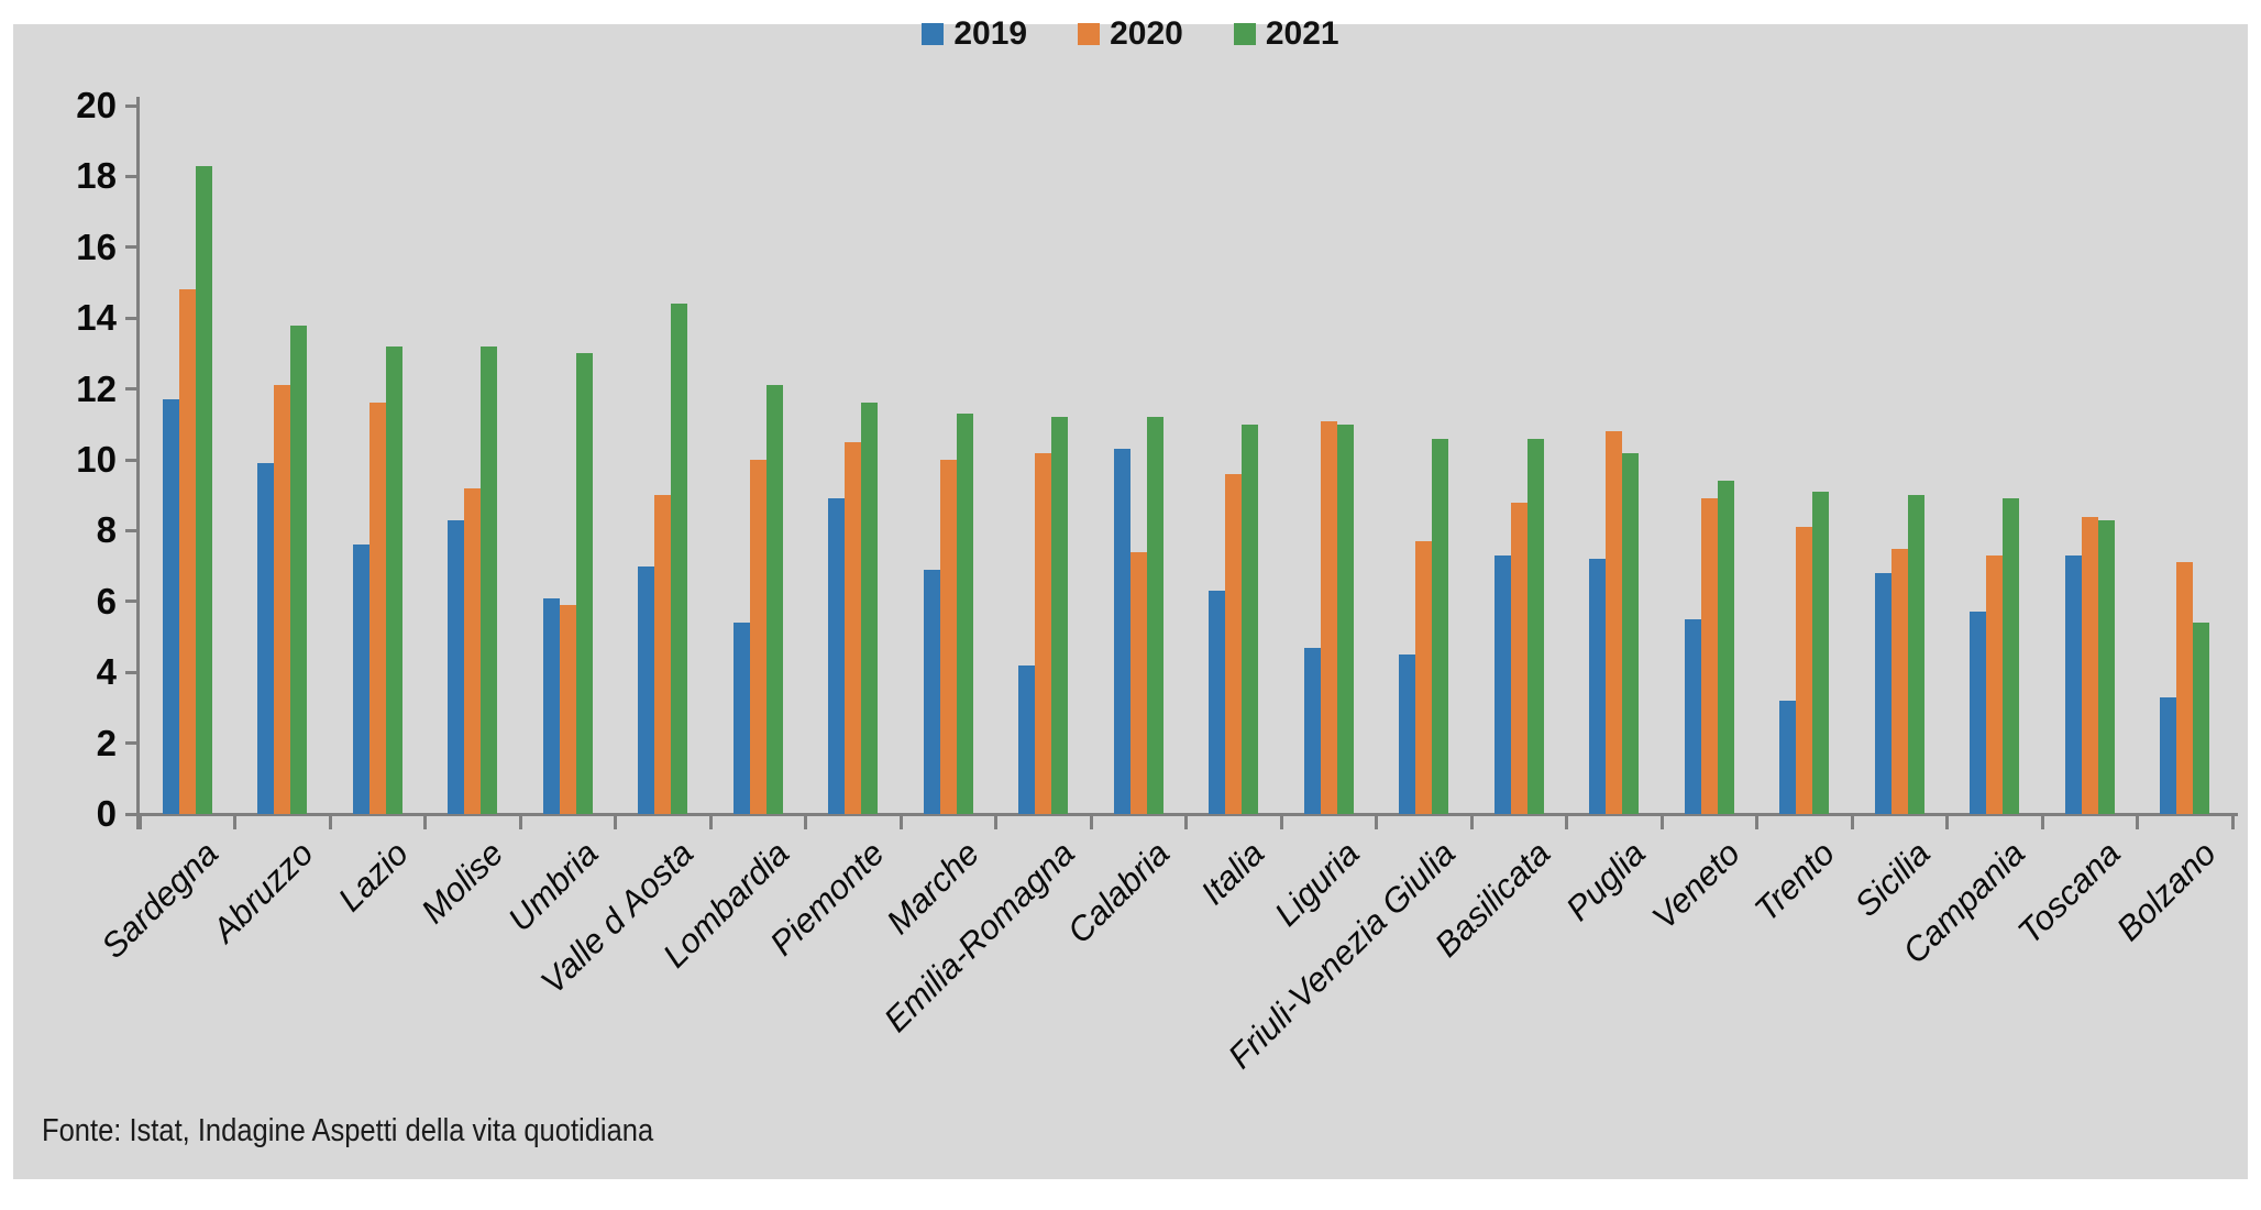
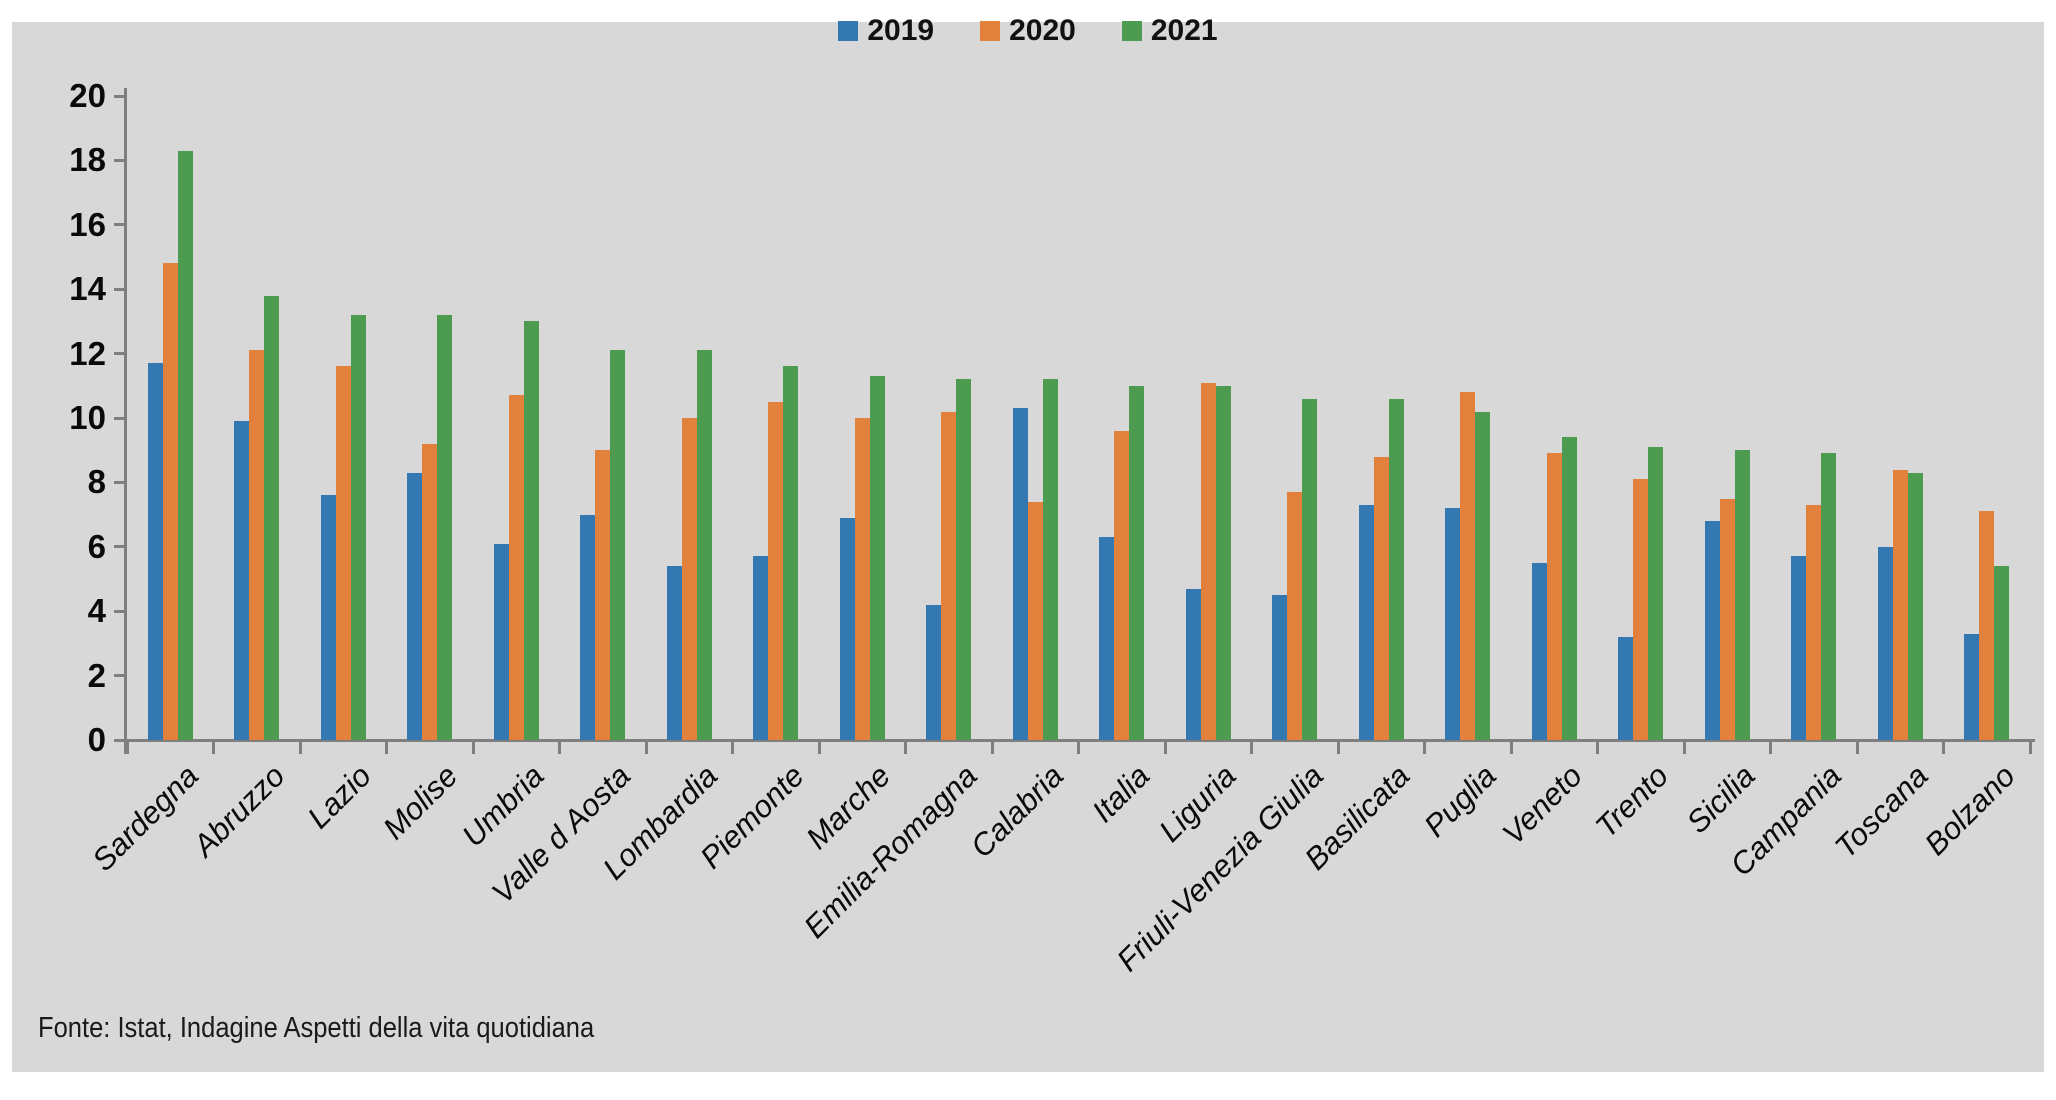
2020/Umbria: 5.9 -> 10.7
2021/Valle d Aosta: 14.4 -> 12.1
2019/Piemonte: 8.9 -> 5.7
2019/Toscana: 7.3 -> 6.0
